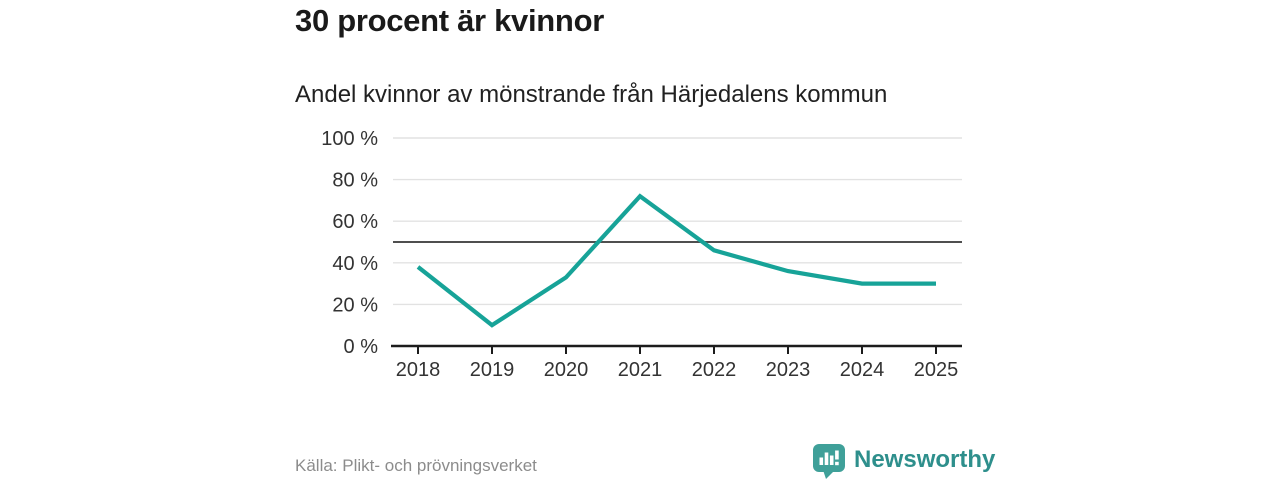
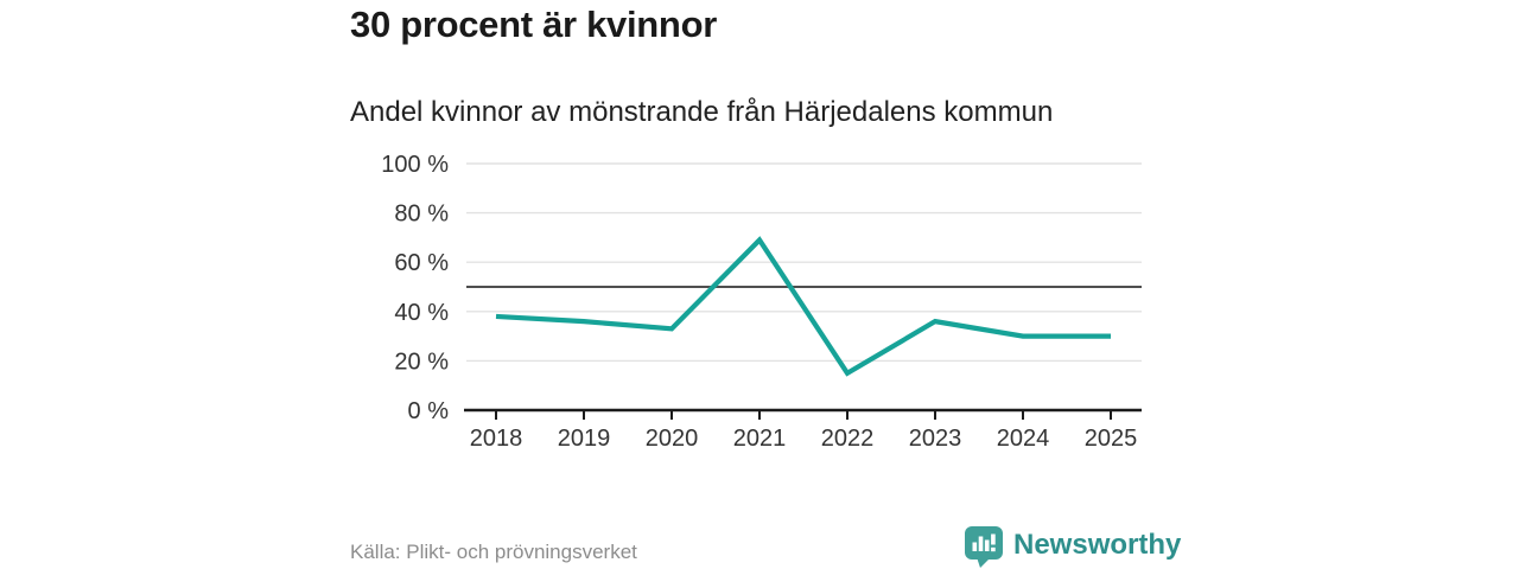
2019: 10% -> 36%
2021: 72% -> 69%
2022: 46% -> 15%
